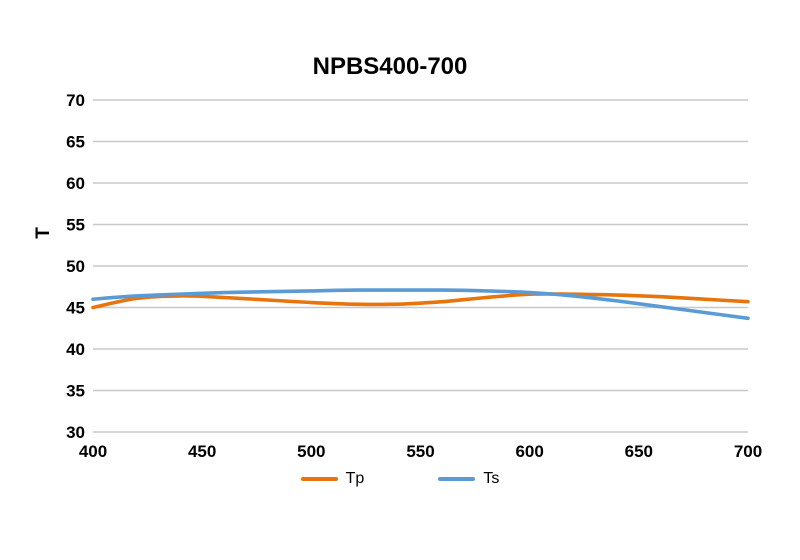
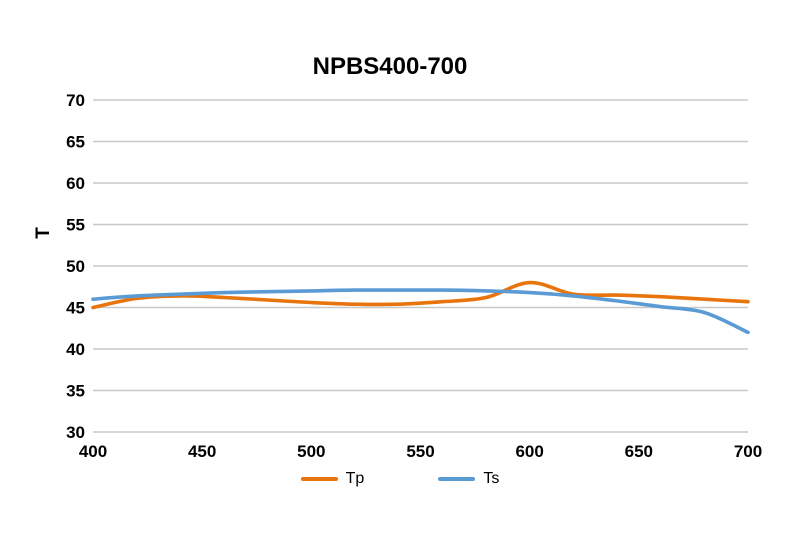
Tp/600: 47 -> 48
Ts/700: 44 -> 42
